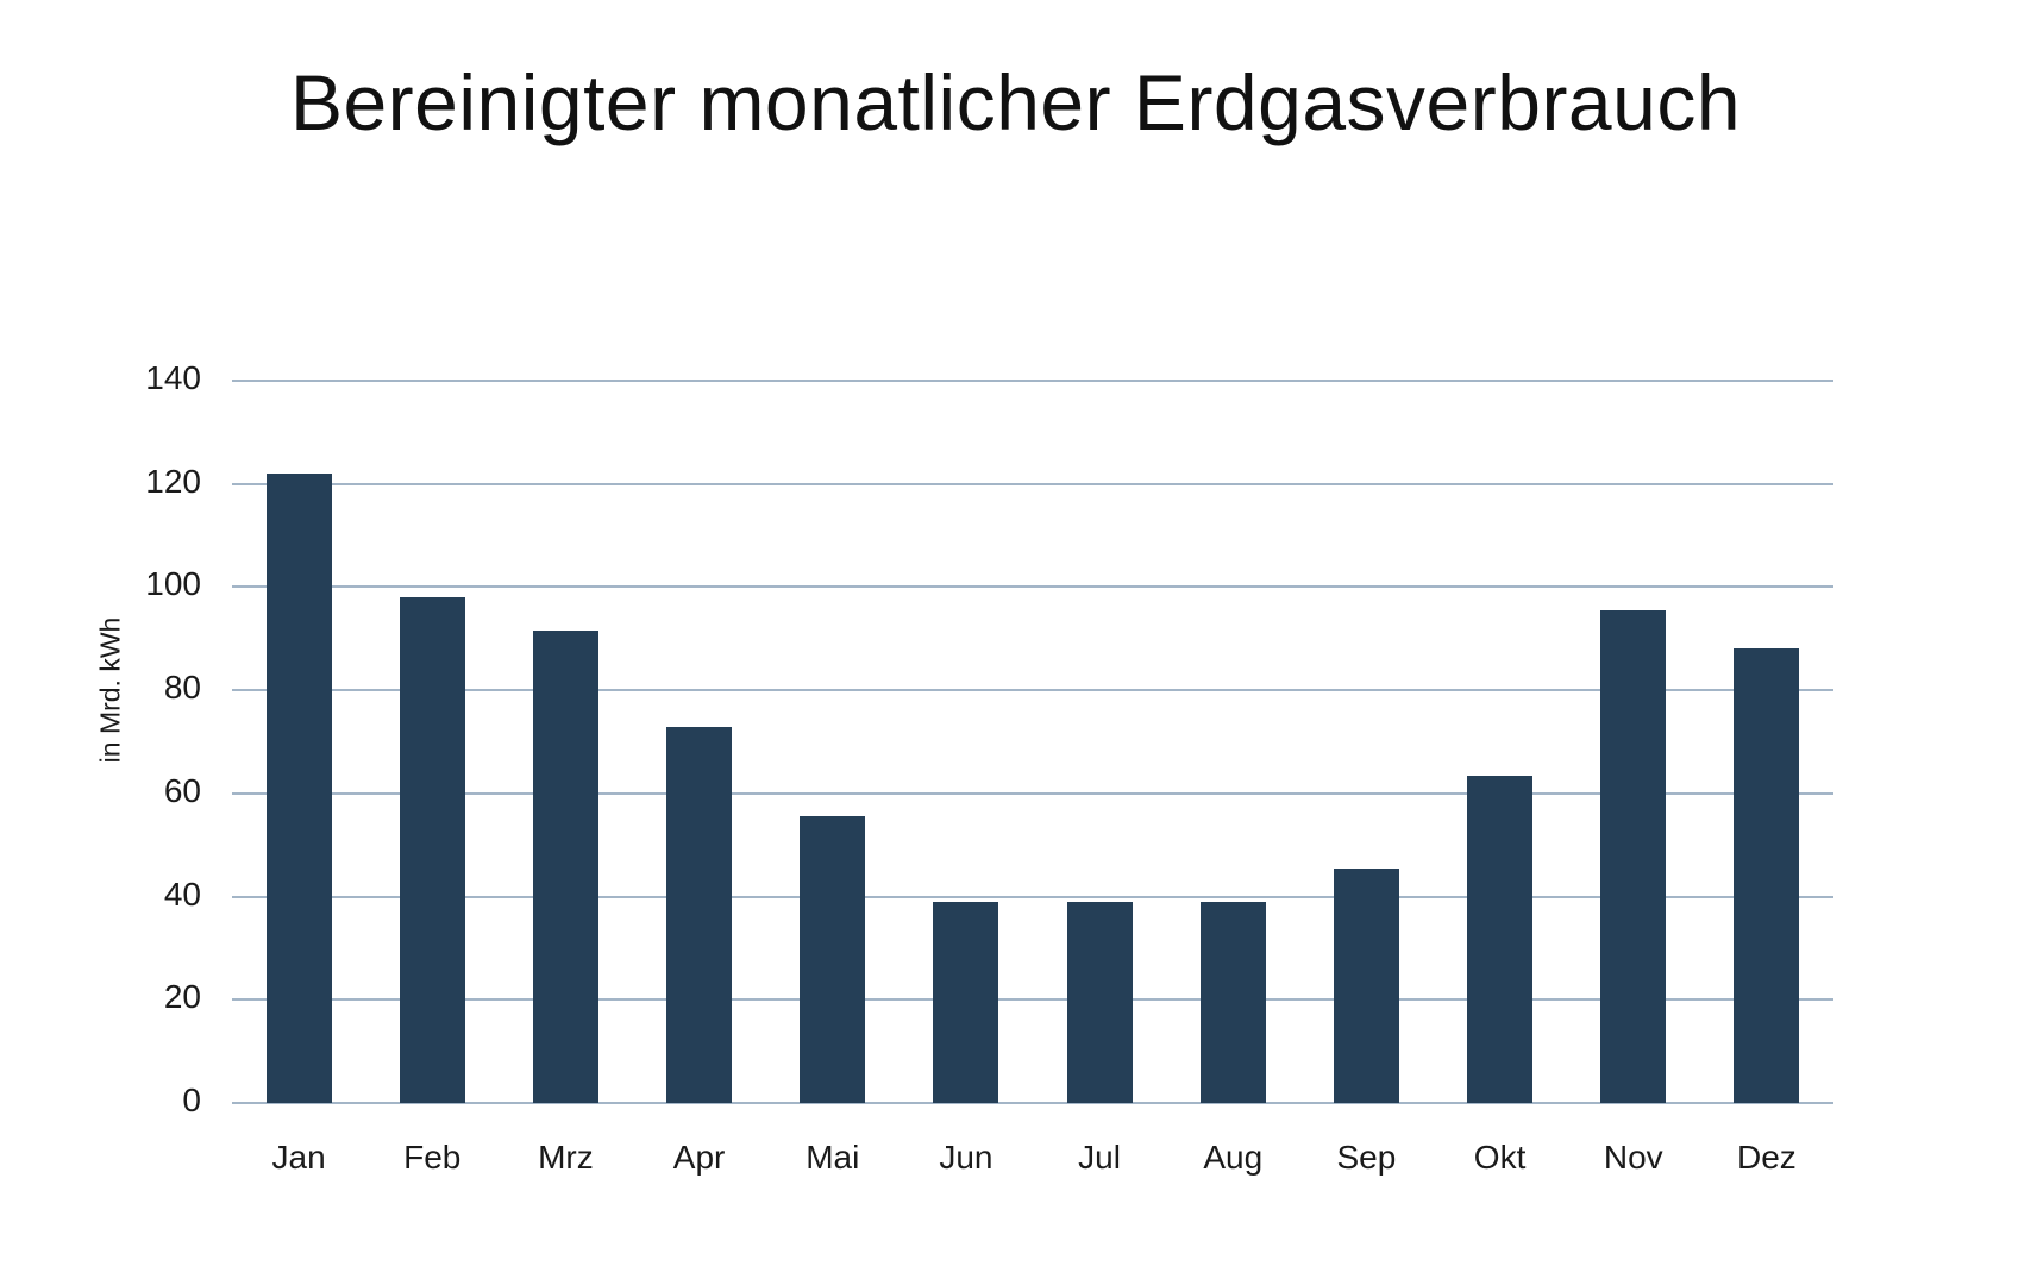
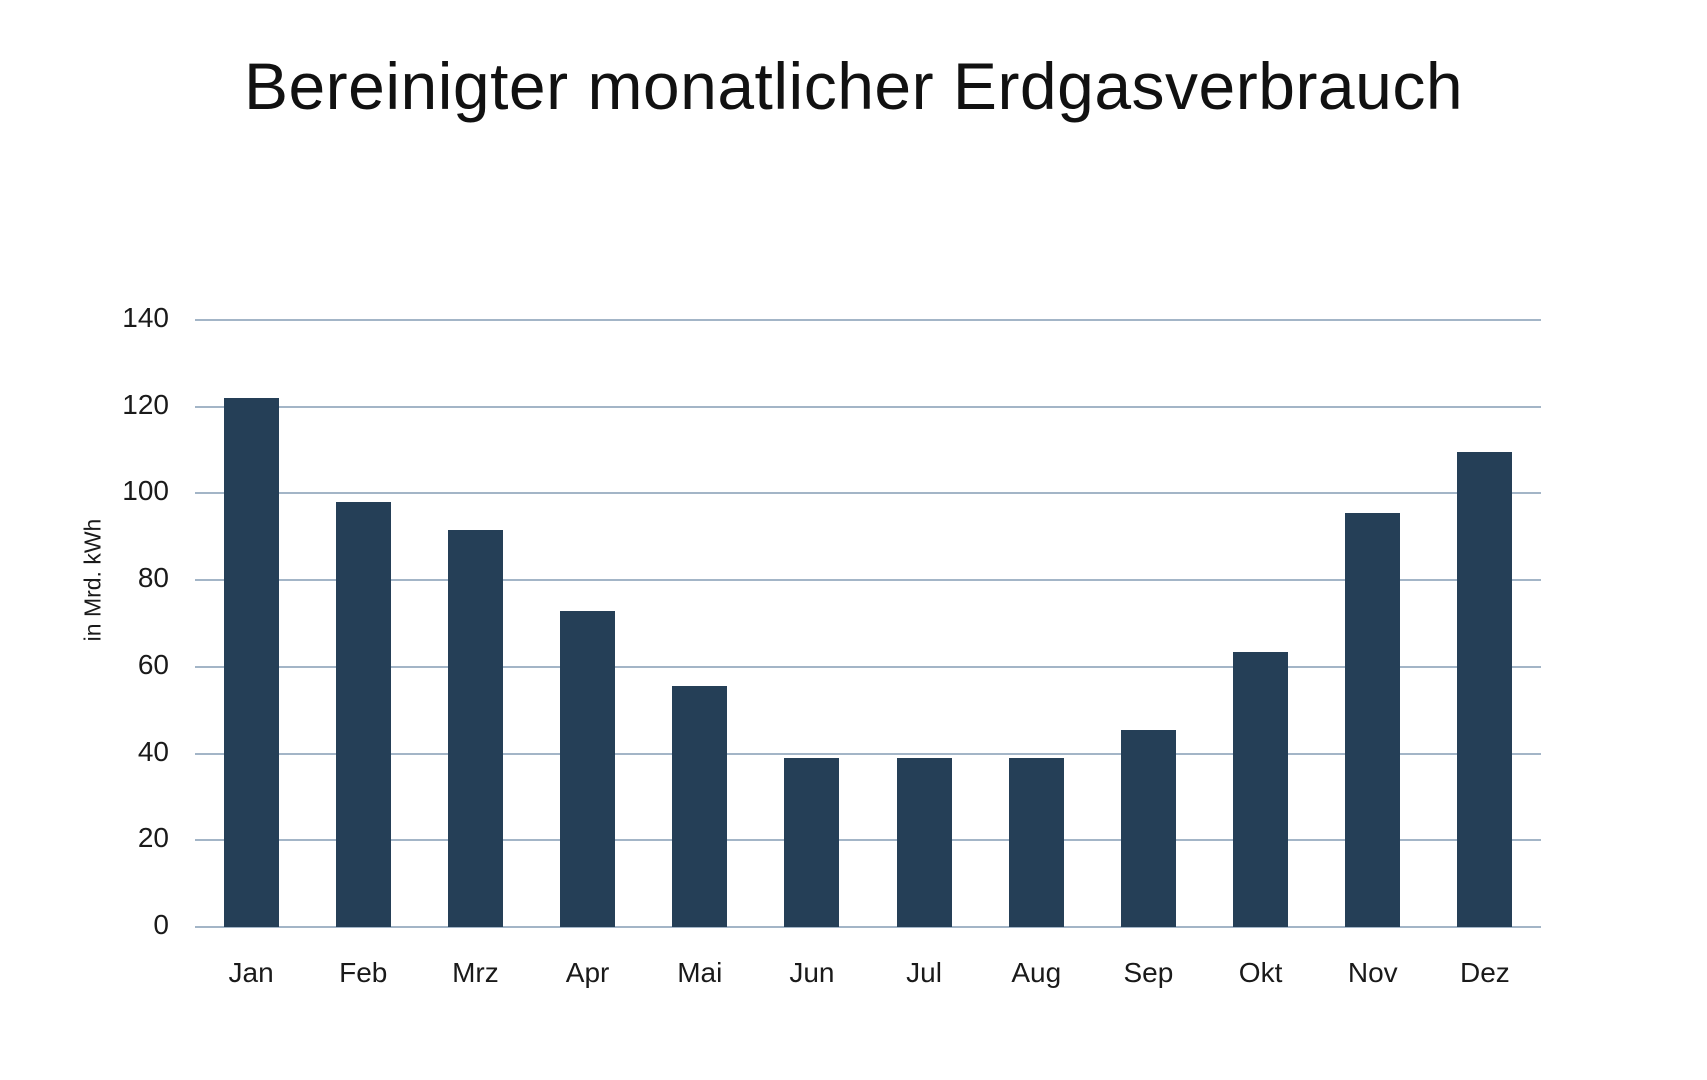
Dez: 88 -> 110
